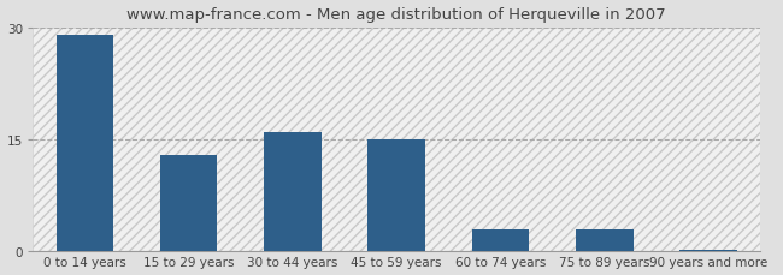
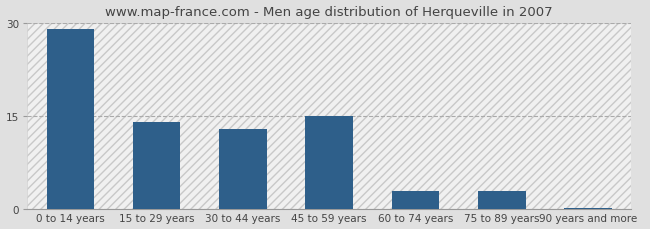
15 to 29 years: 13.0 -> 14.0
30 to 44 years: 16.0 -> 13.0
